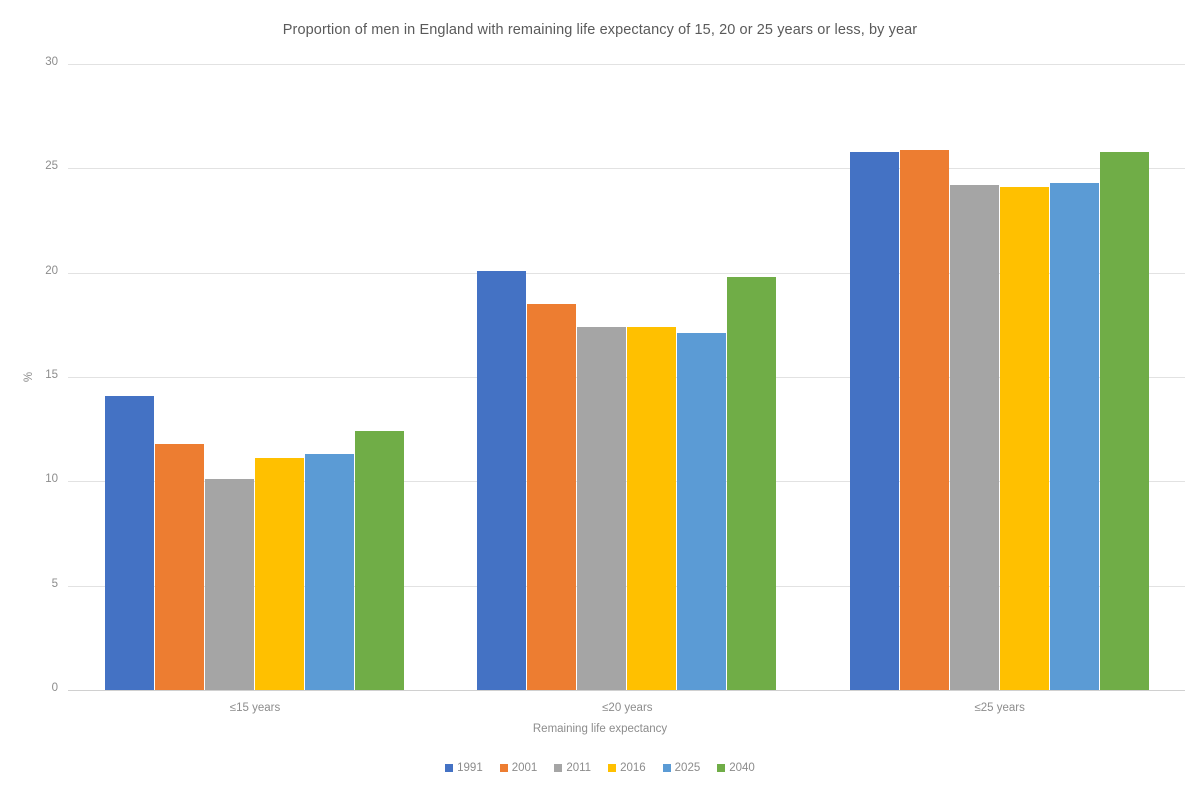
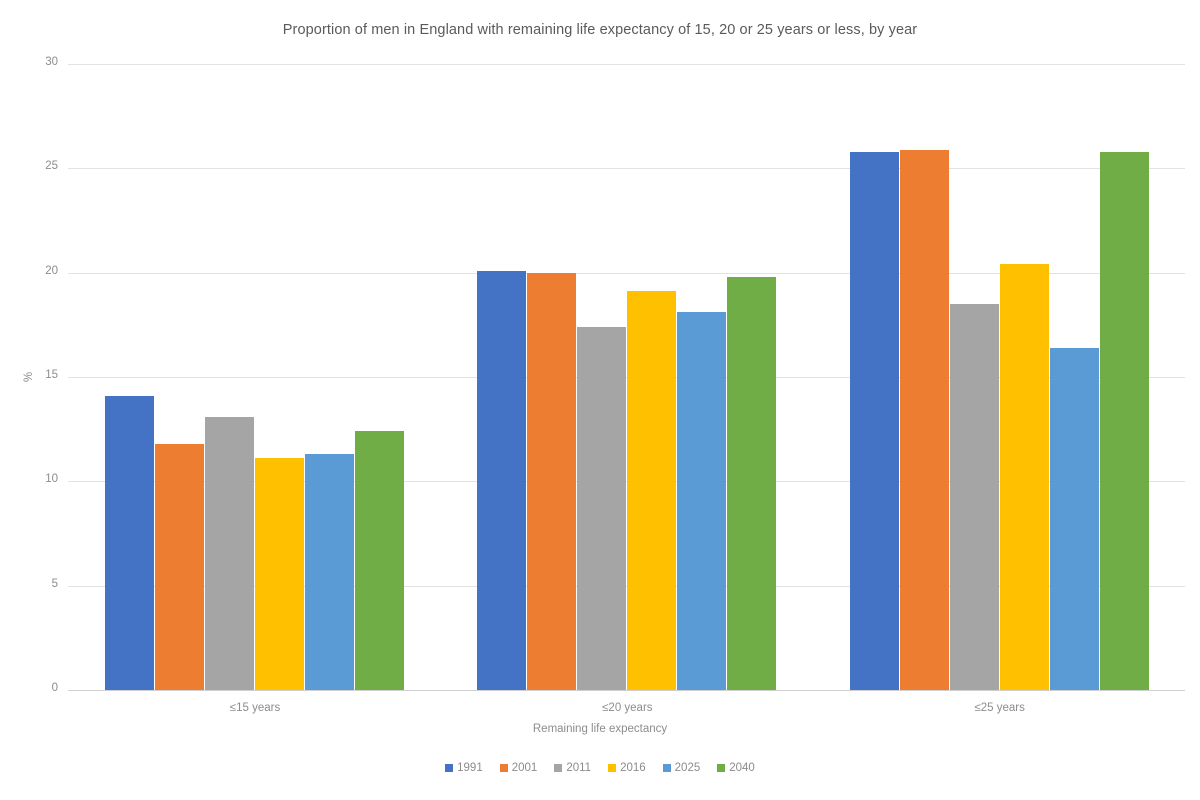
2011/≤15 years: 10.1 -> 13.1
2001/≤20 years: 18.5 -> 20.0
2016/≤20 years: 17.4 -> 19.1
2025/≤20 years: 17.1 -> 18.1
2011/≤25 years: 24.2 -> 18.5
2016/≤25 years: 24.1 -> 20.4
2025/≤25 years: 24.3 -> 16.4
